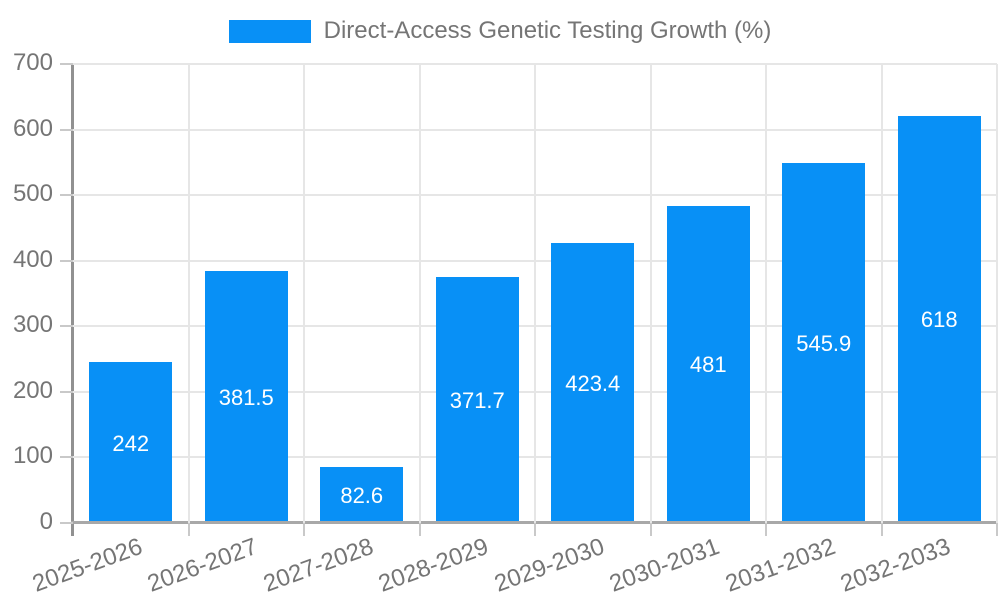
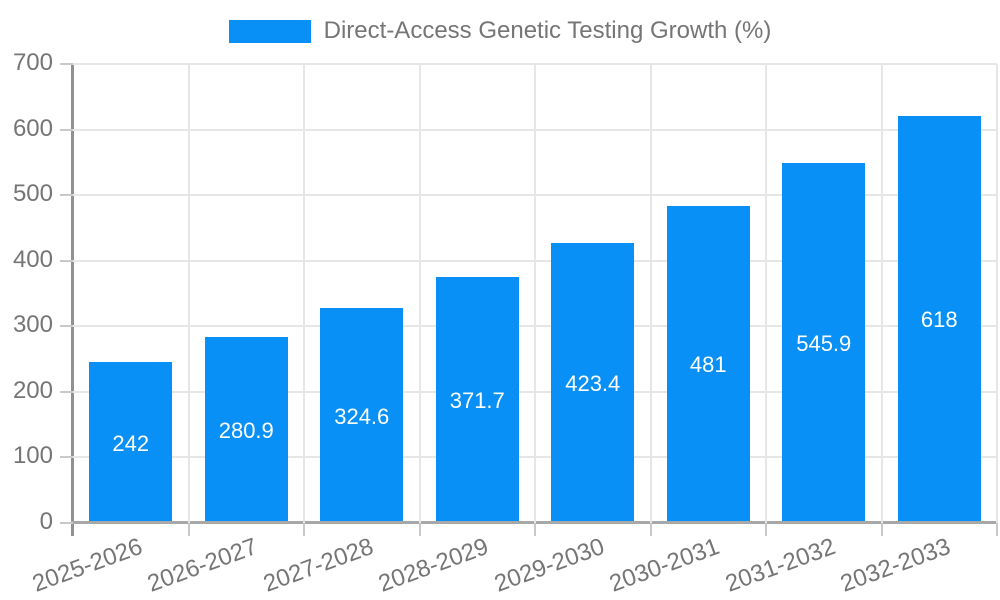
2026-2027: 381.5 -> 280.9
2027-2028: 82.6 -> 324.6
